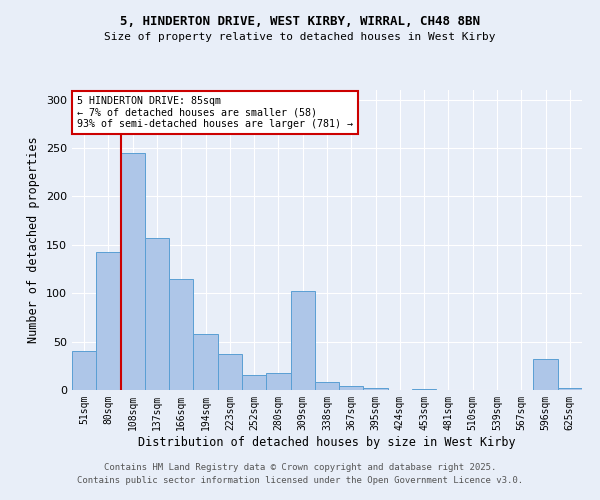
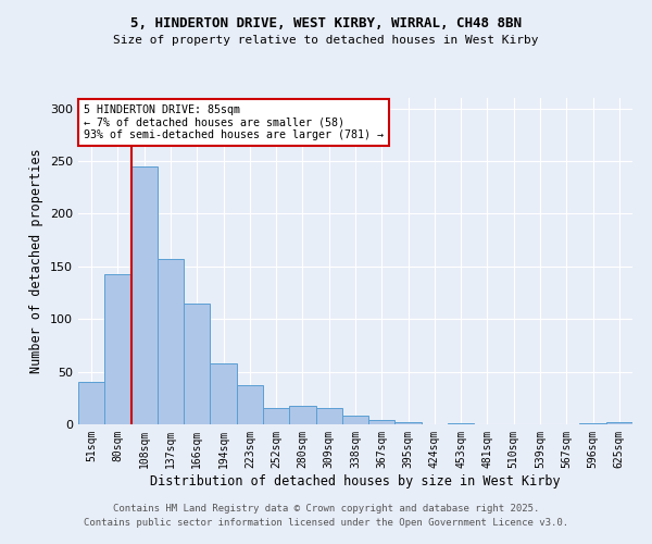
309sqm: 102 -> 16
596sqm: 32 -> 1
